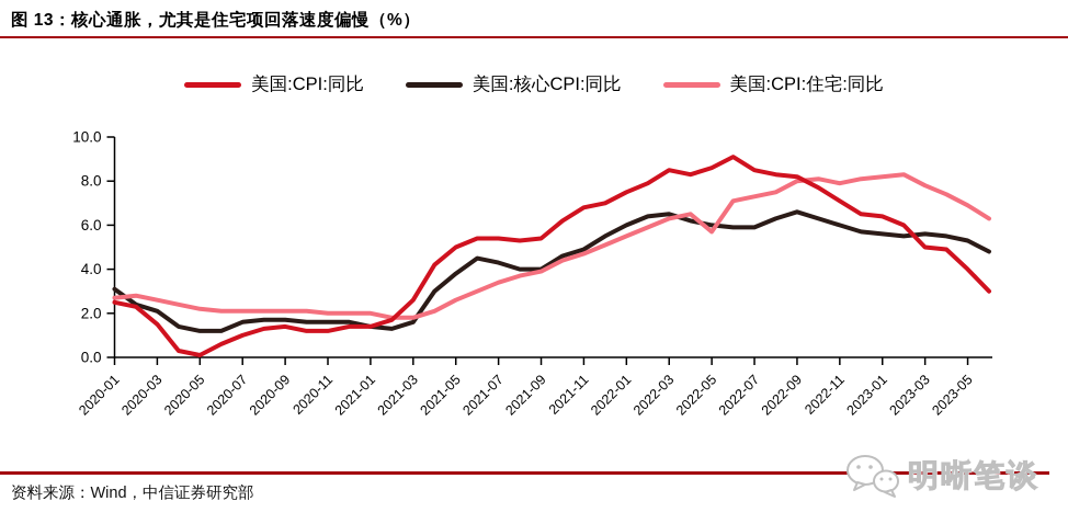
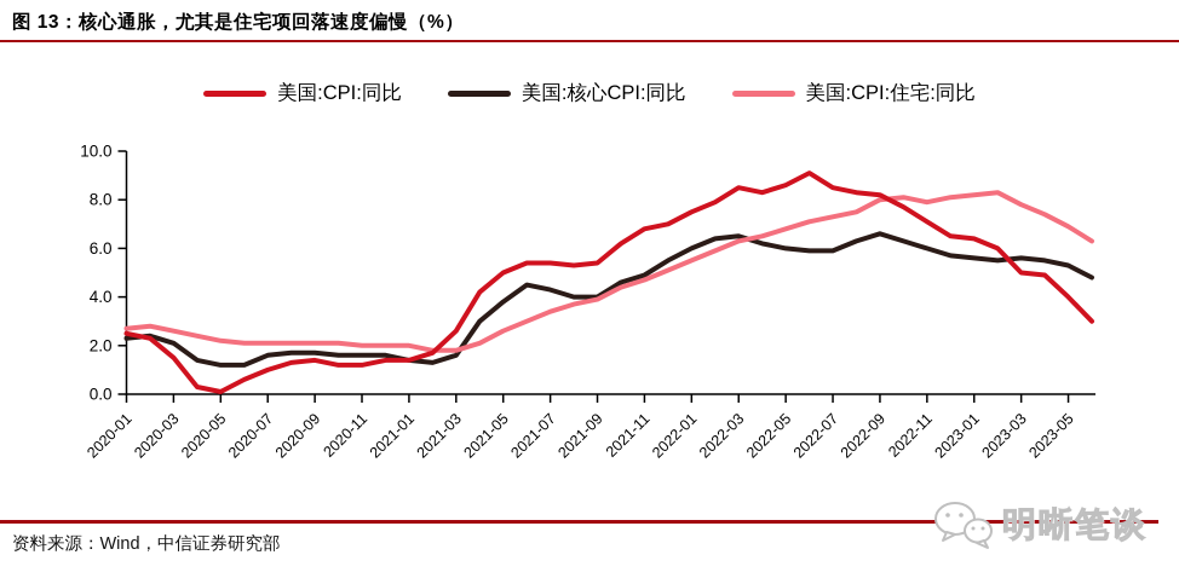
美国:核心CPI:同比/2020-01: 3.1 -> 2.3
美国:CPI:住宅:同比/2022-05: 5.7 -> 6.8
